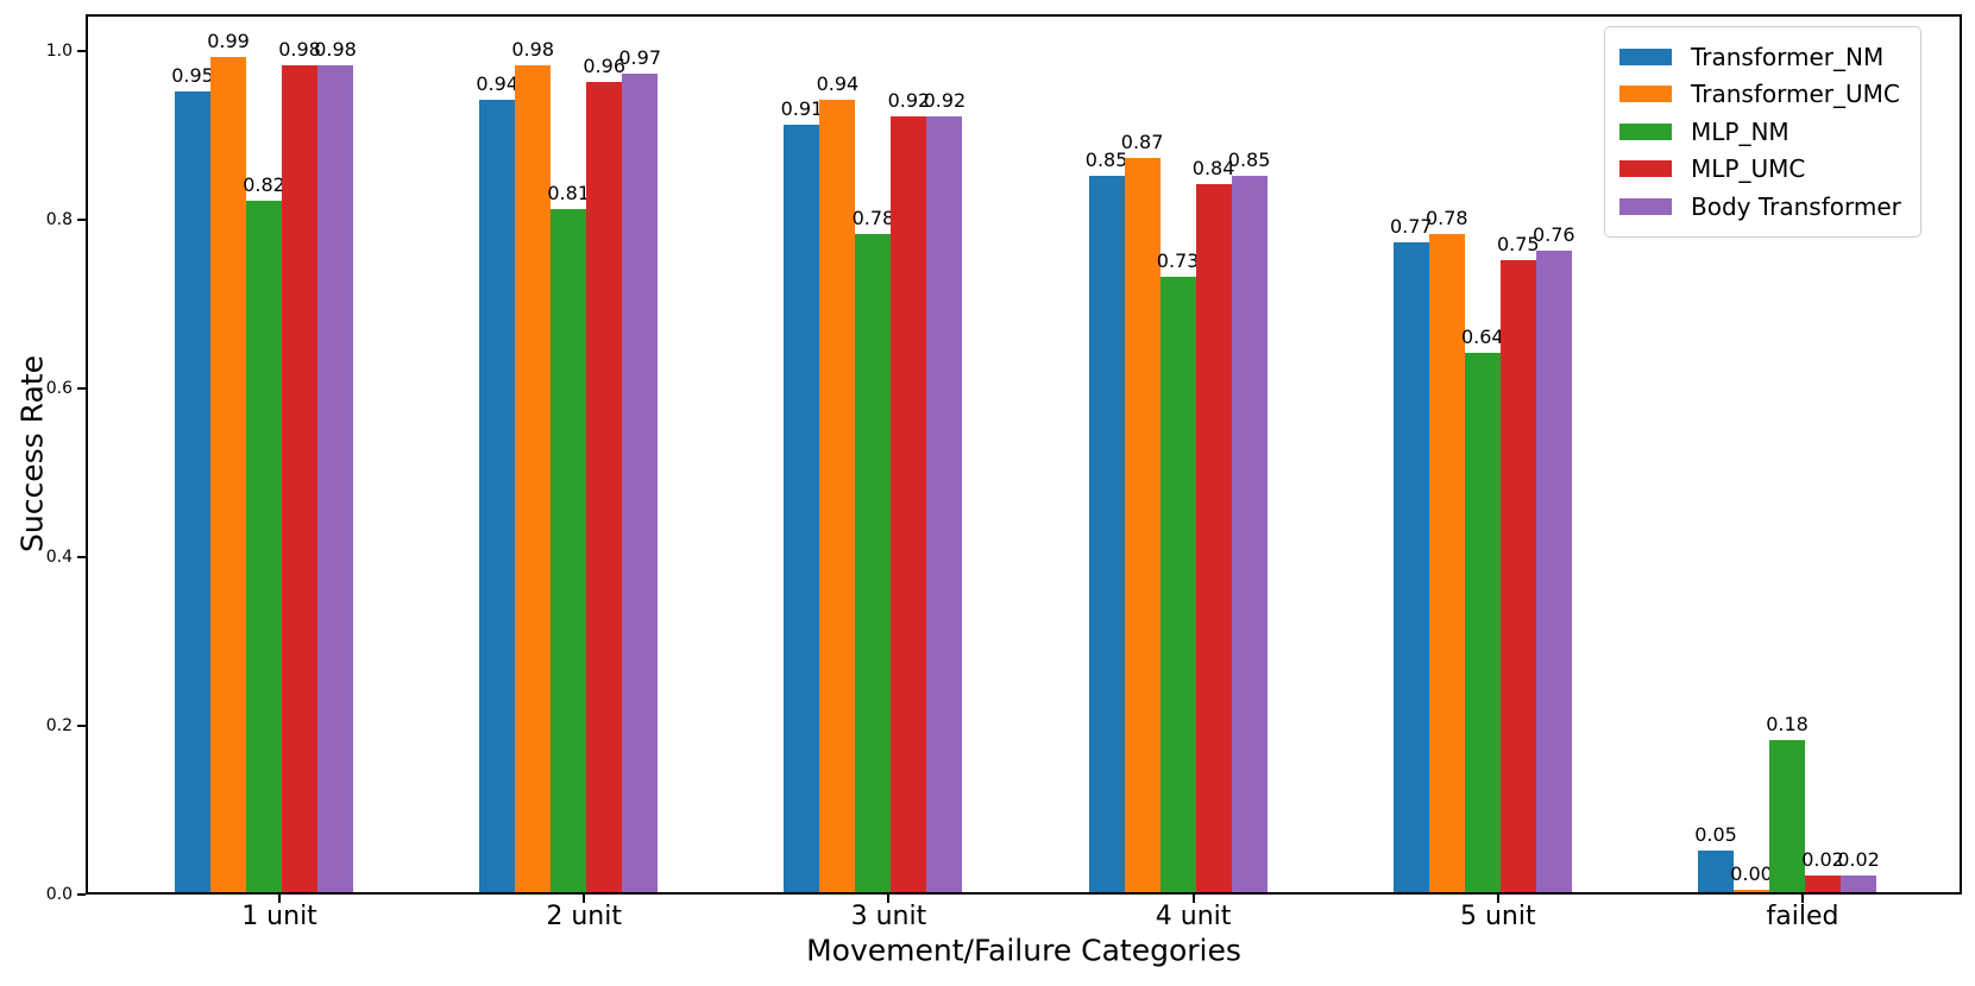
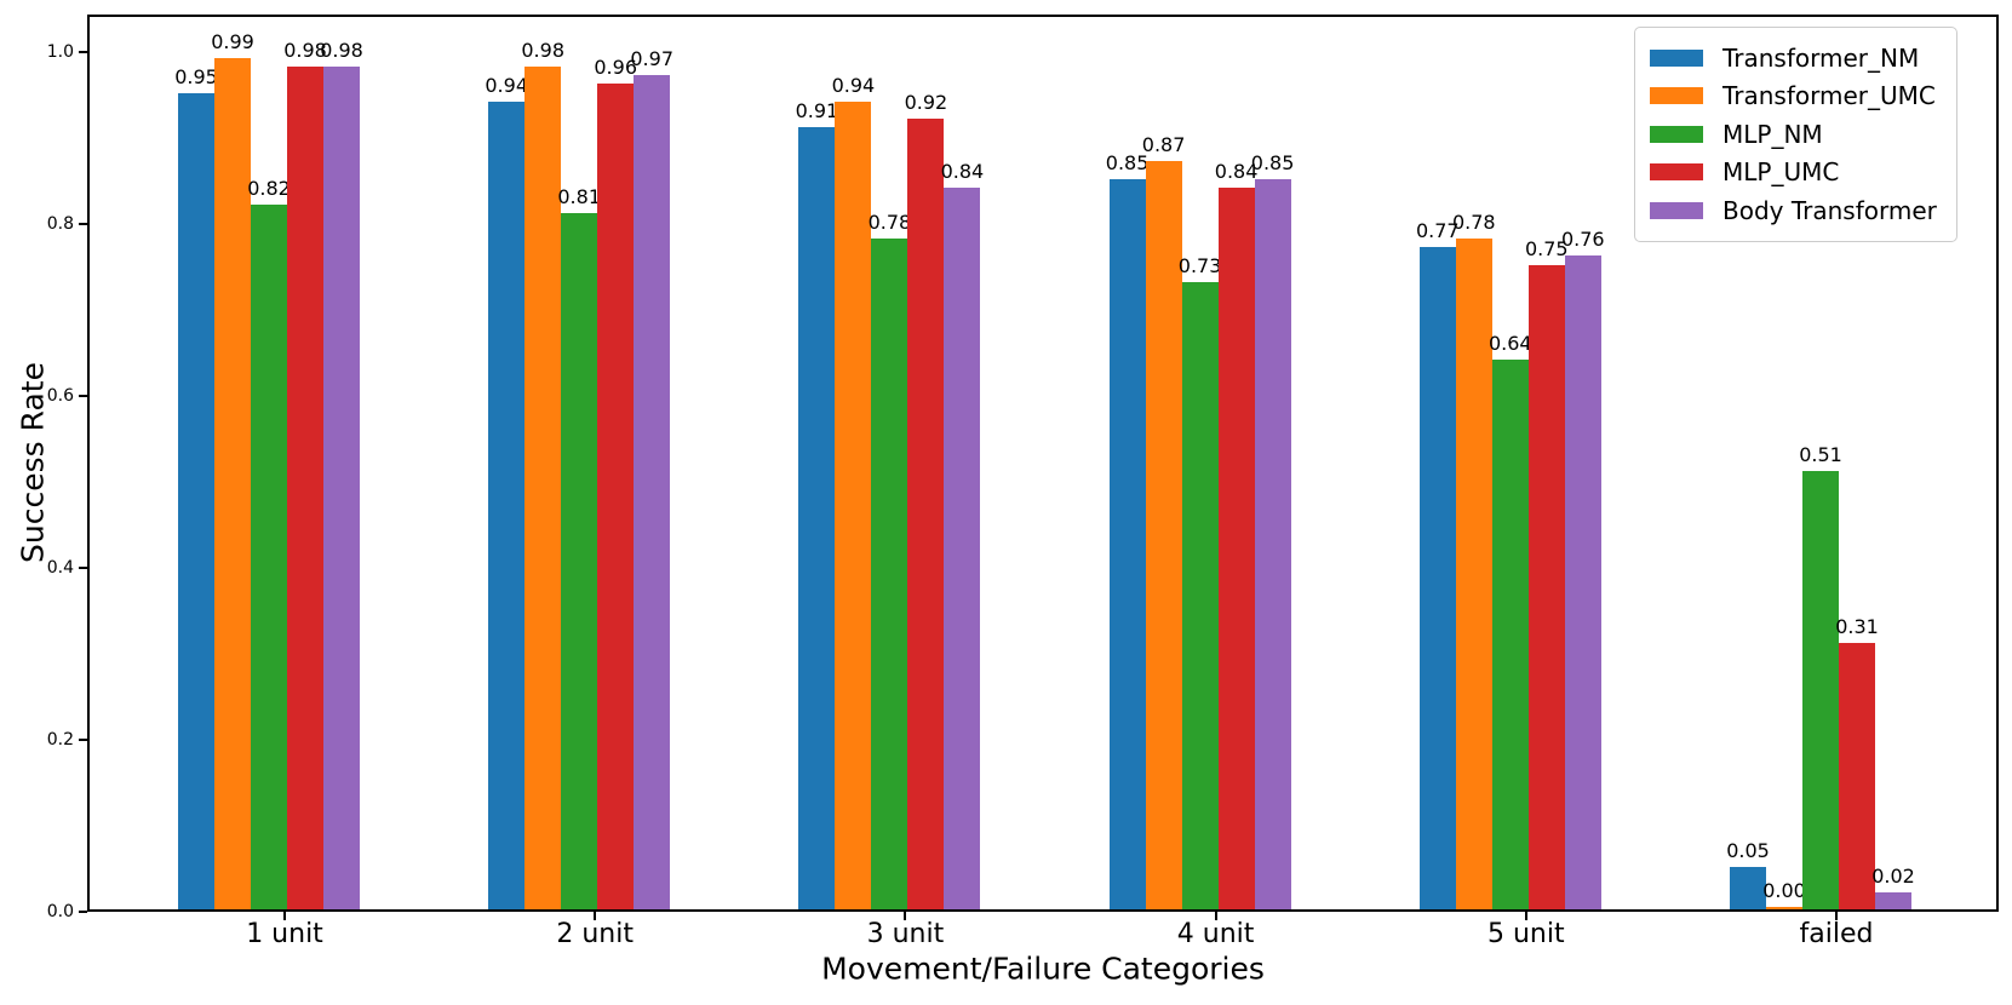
Body Transformer/3 unit: 0.92 -> 0.84
MLP_NM/failed: 0.18 -> 0.51
MLP_UMC/failed: 0.02 -> 0.31
